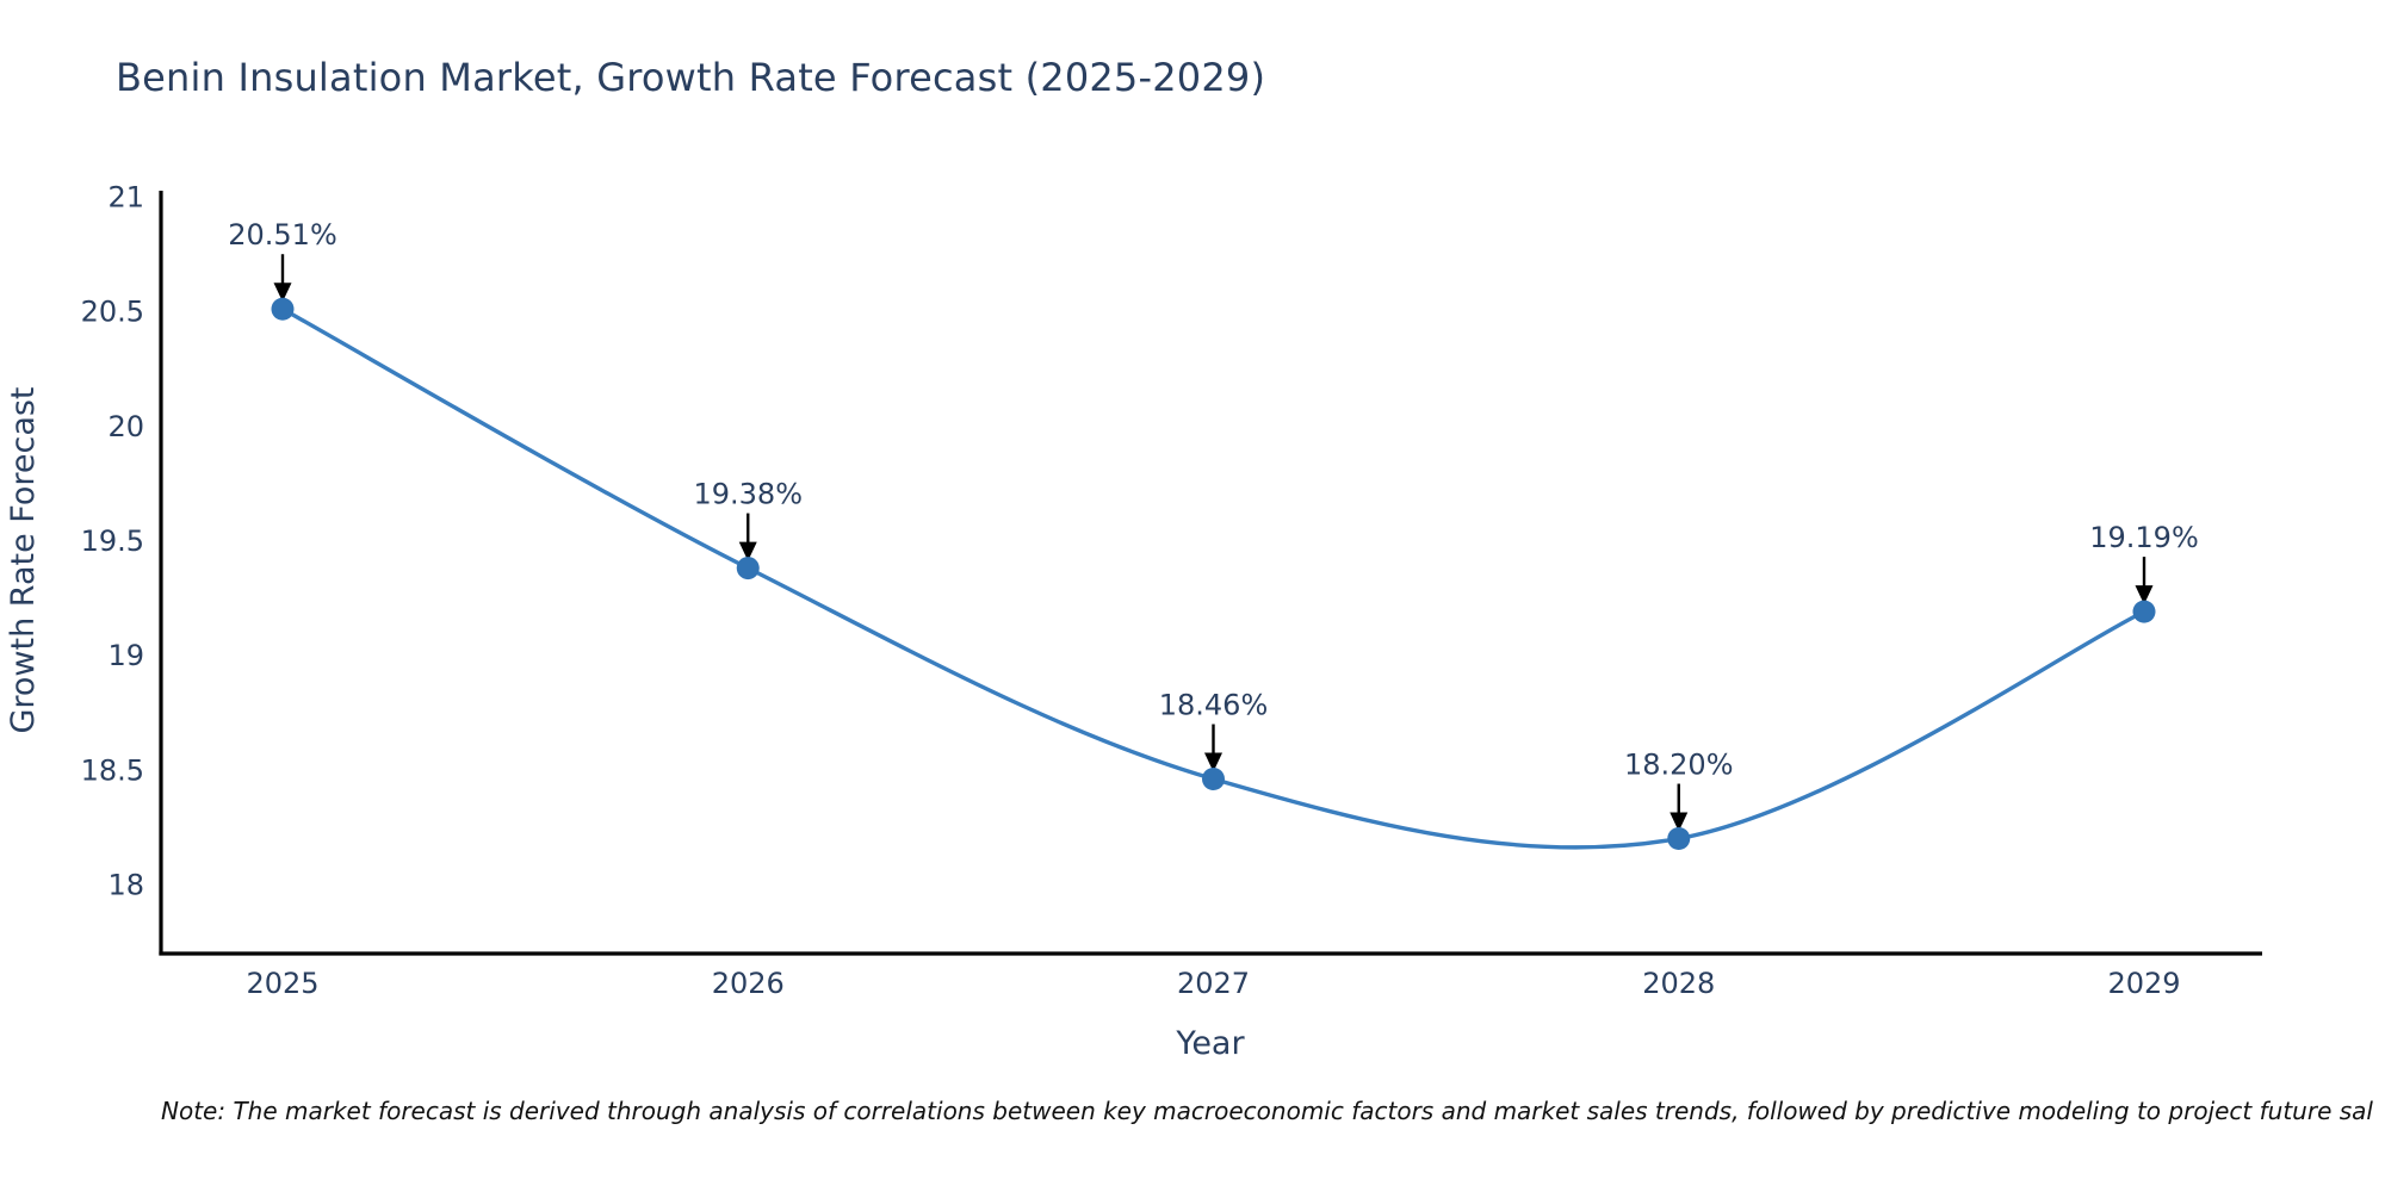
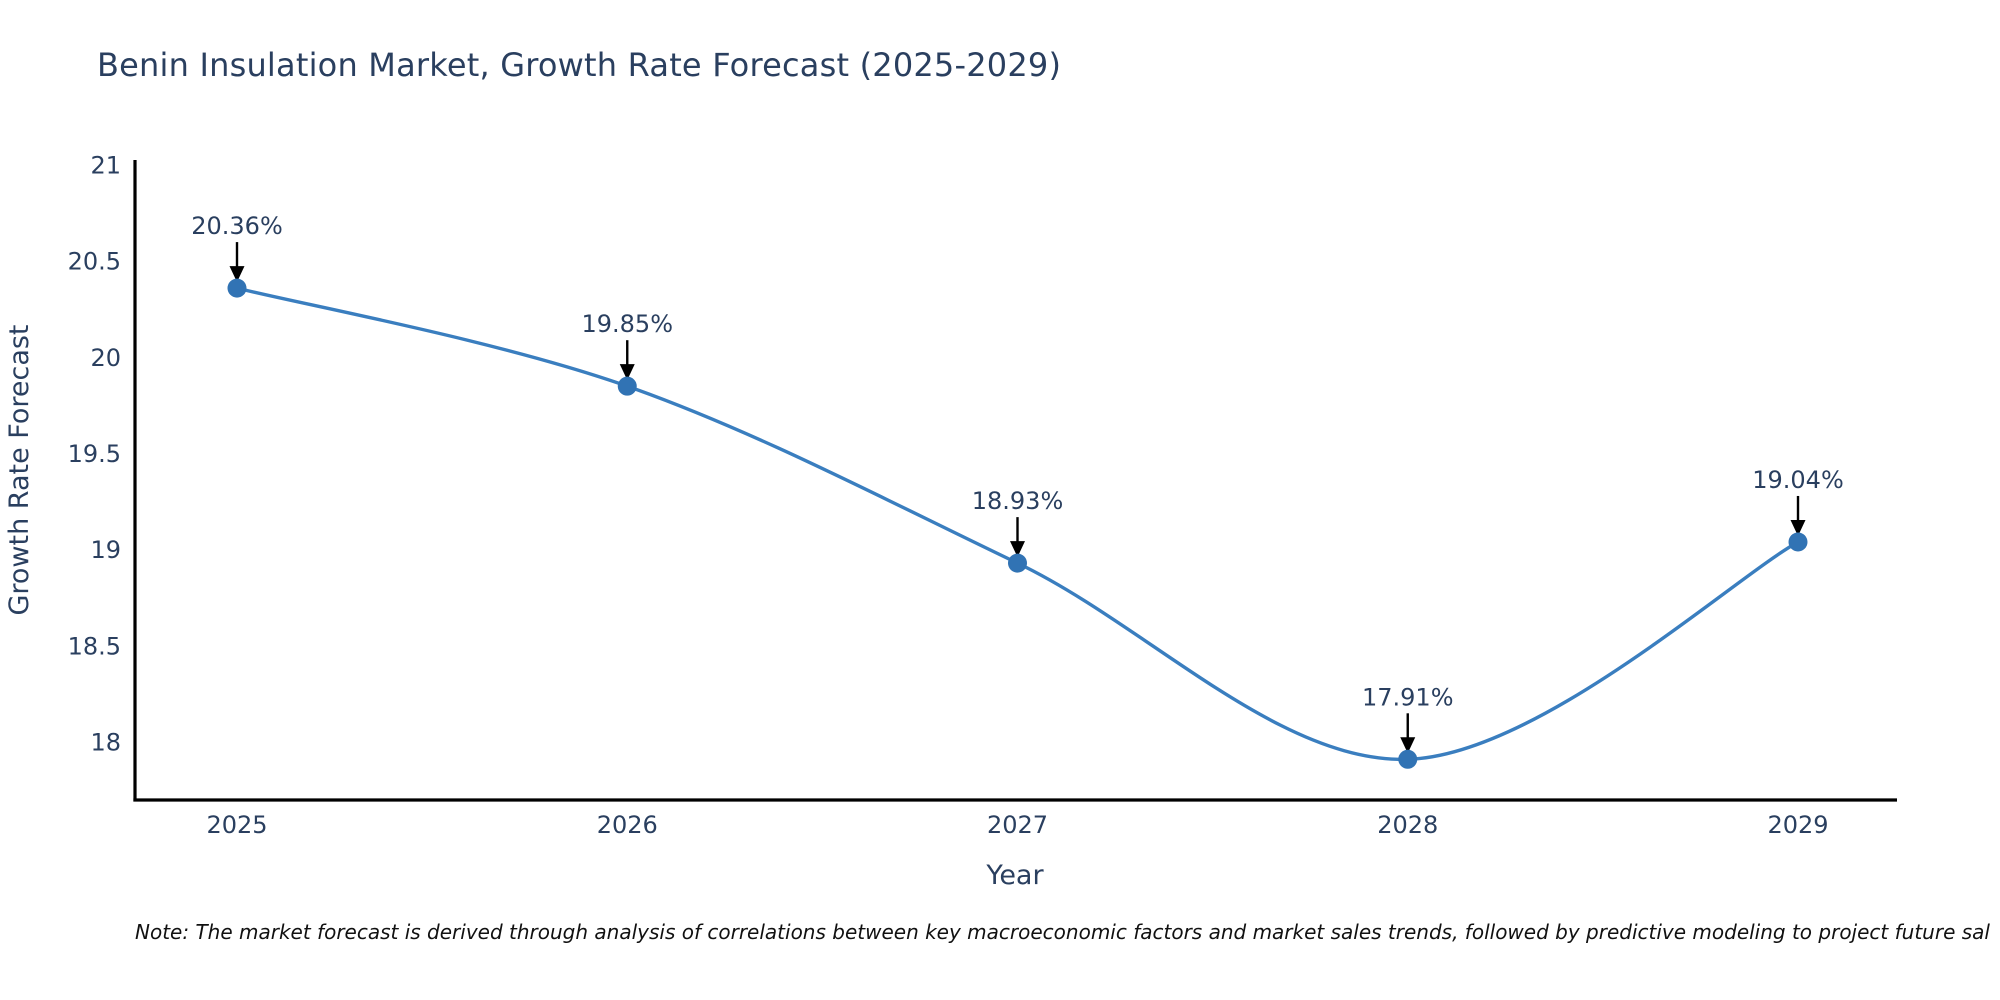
2025: 20.51% -> 20.36%
2026: 19.38% -> 19.85%
2027: 18.46% -> 18.93%
2028: 18.20% -> 17.91%
2029: 19.19% -> 19.04%
